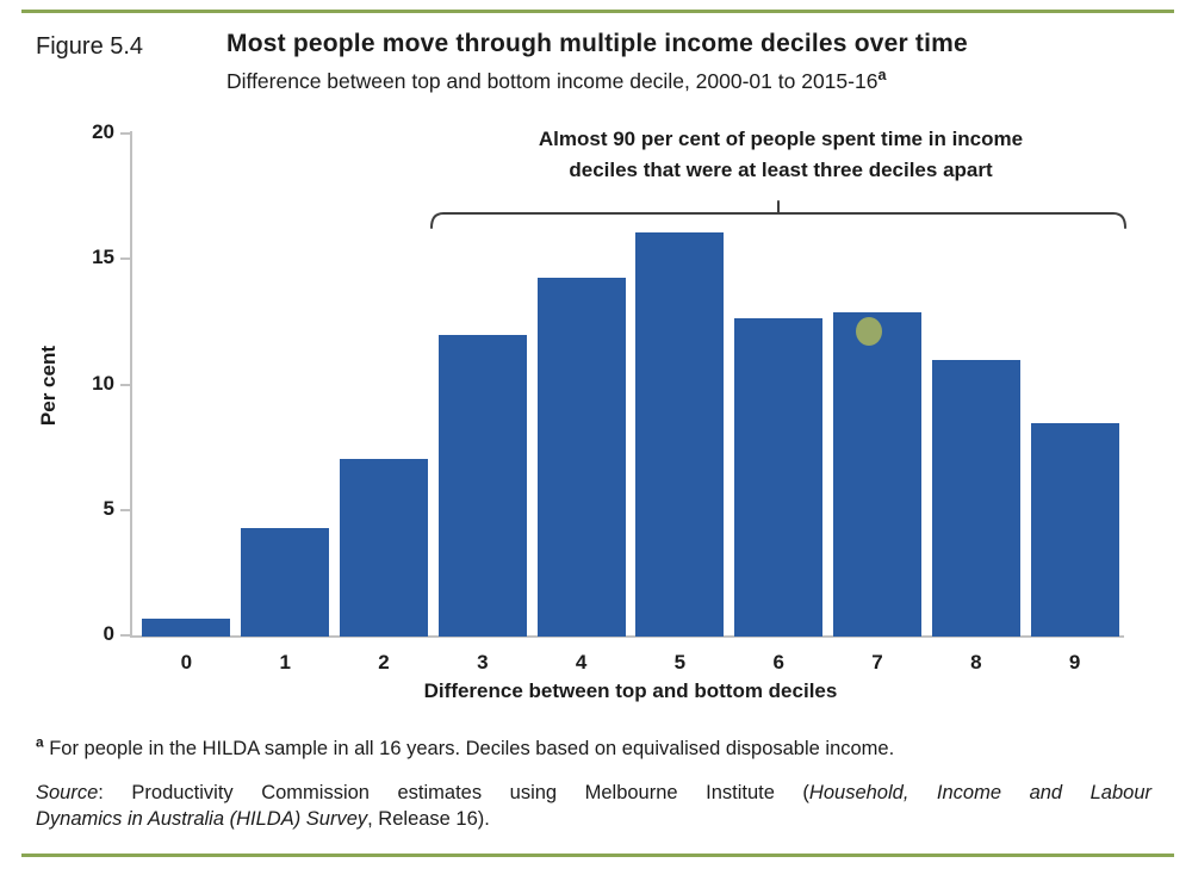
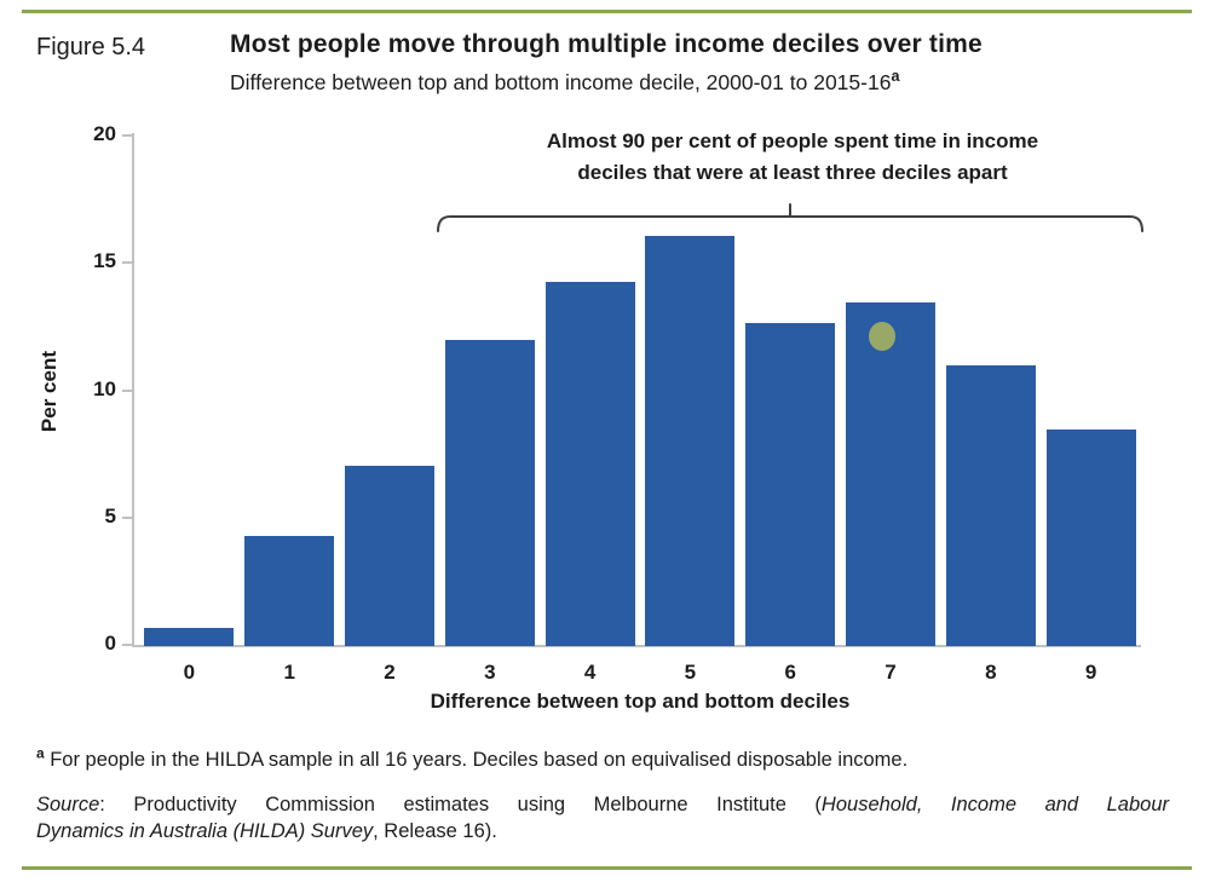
7: 12.9 -> 13.5
